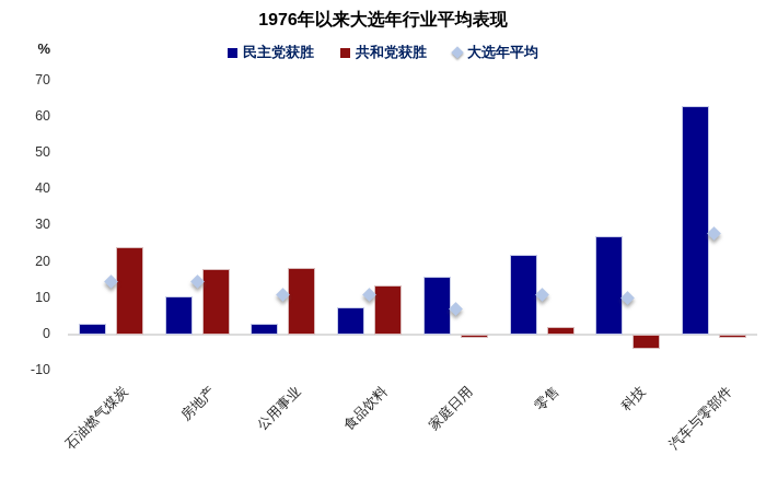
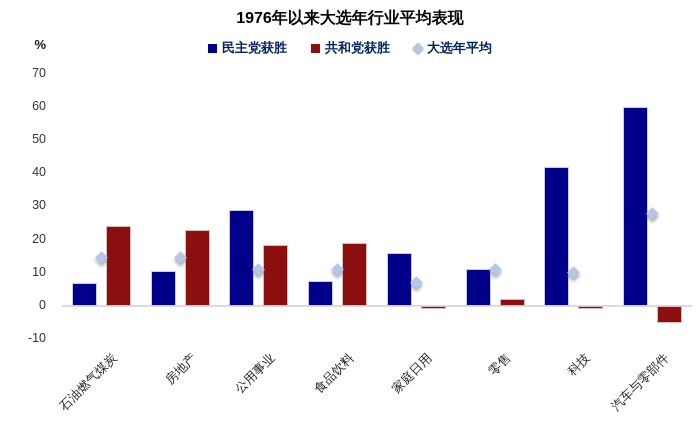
民主党获胜/石油燃气煤炭: 3 -> 7
共和党获胜/房地产: 18 -> 23
民主党获胜/公用事业: 3 -> 29
共和党获胜/食品饮料: 14 -> 19
民主党获胜/零售: 22 -> 11
民主党获胜/科技: 27 -> 42
共和党获胜/科技: -4 -> -1
民主党获胜/汽车与零部件: 63 -> 60
共和党获胜/汽车与零部件: -1 -> -5
